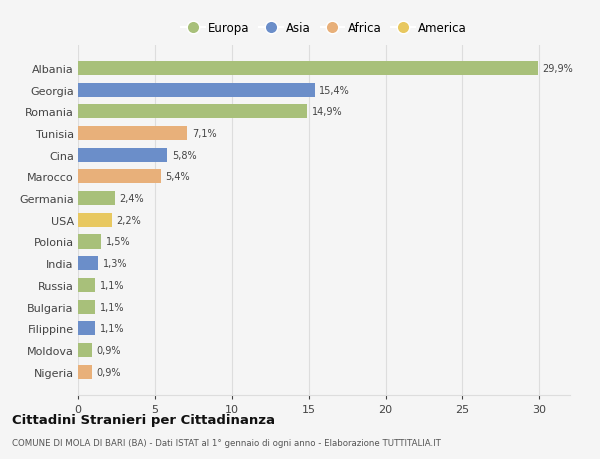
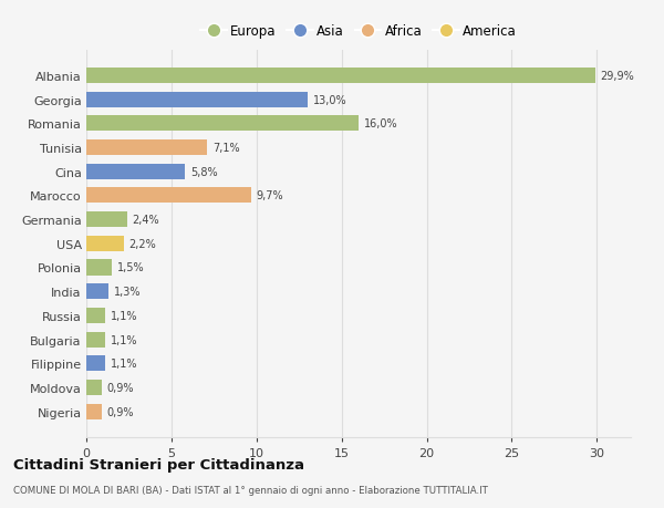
Georgia: 15,4% -> 13,0%
Romania: 14,9% -> 16,0%
Marocco: 5,4% -> 9,7%
